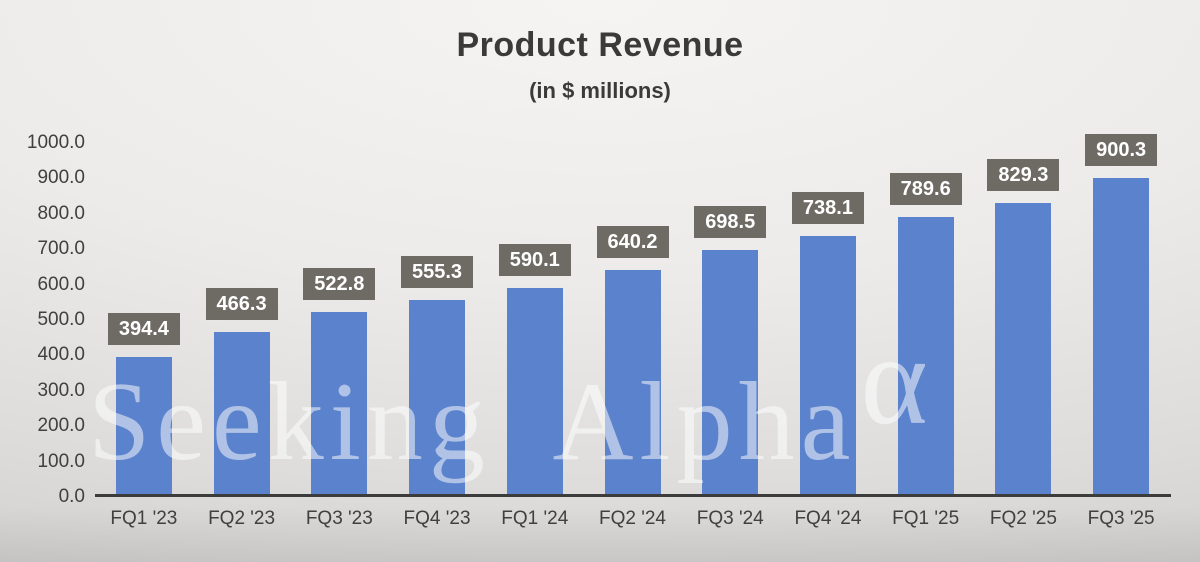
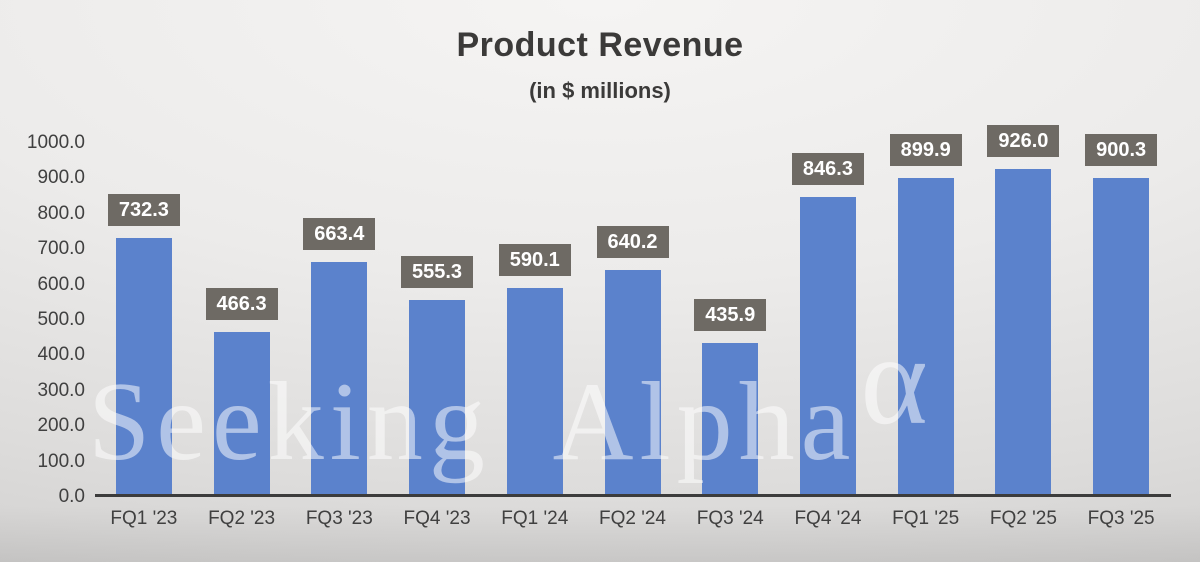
FQ1 '23: 394.4 -> 732.3
FQ3 '23: 522.8 -> 663.4
FQ3 '24: 698.5 -> 435.9
FQ4 '24: 738.1 -> 846.3
FQ1 '25: 789.6 -> 899.9
FQ2 '25: 829.3 -> 926.0
